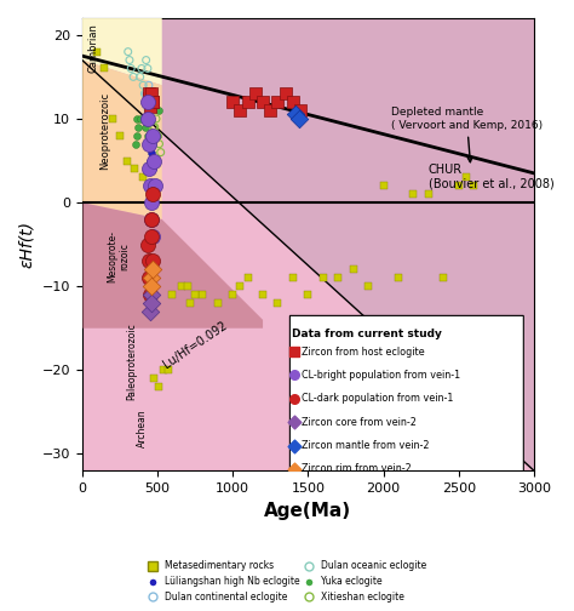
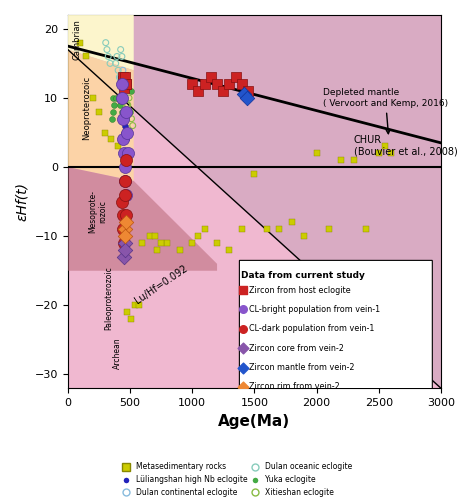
Metasedimentary rocks/1500: -11 -> -1
